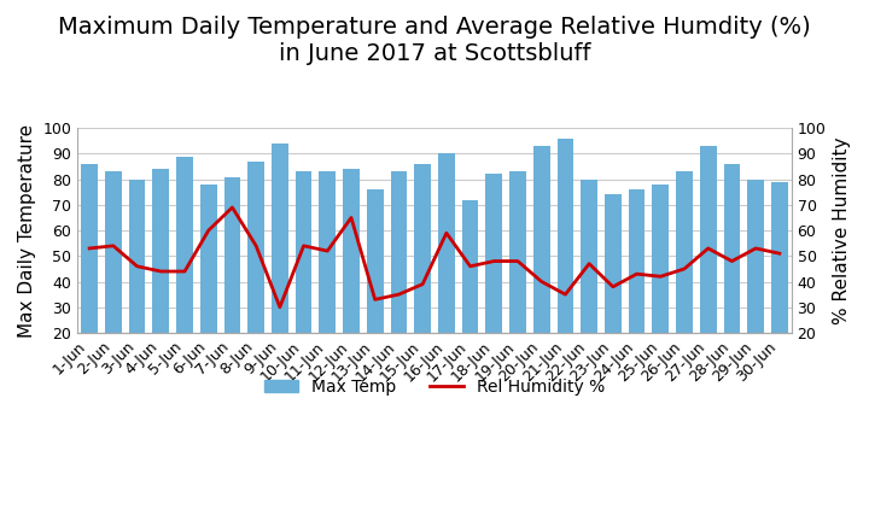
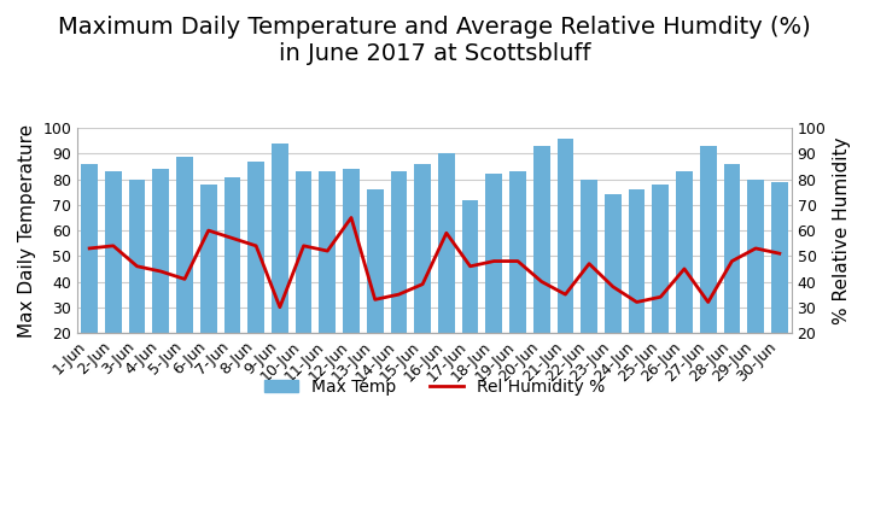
Rel Humidity %/5-Jun: 44 -> 41
Rel Humidity %/7-Jun: 69 -> 57
Rel Humidity %/24-Jun: 43 -> 32
Rel Humidity %/25-Jun: 42 -> 34
Rel Humidity %/27-Jun: 53 -> 32
